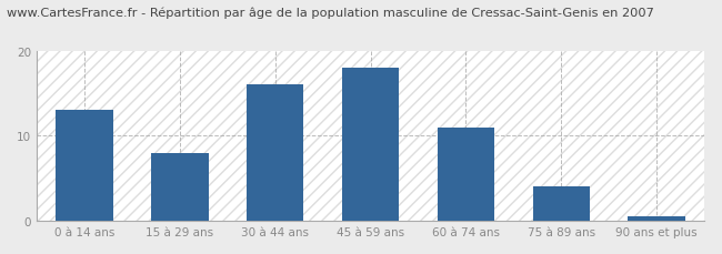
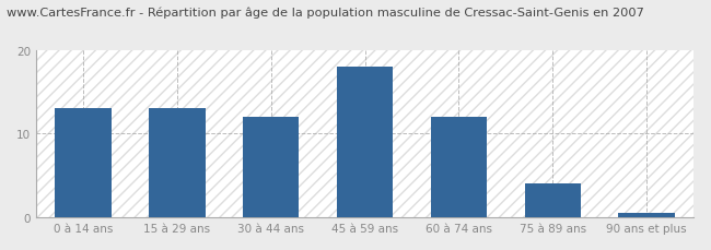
15 à 29 ans: 8.0 -> 13.0
30 à 44 ans: 16.0 -> 12.0
60 à 74 ans: 11.0 -> 12.0
